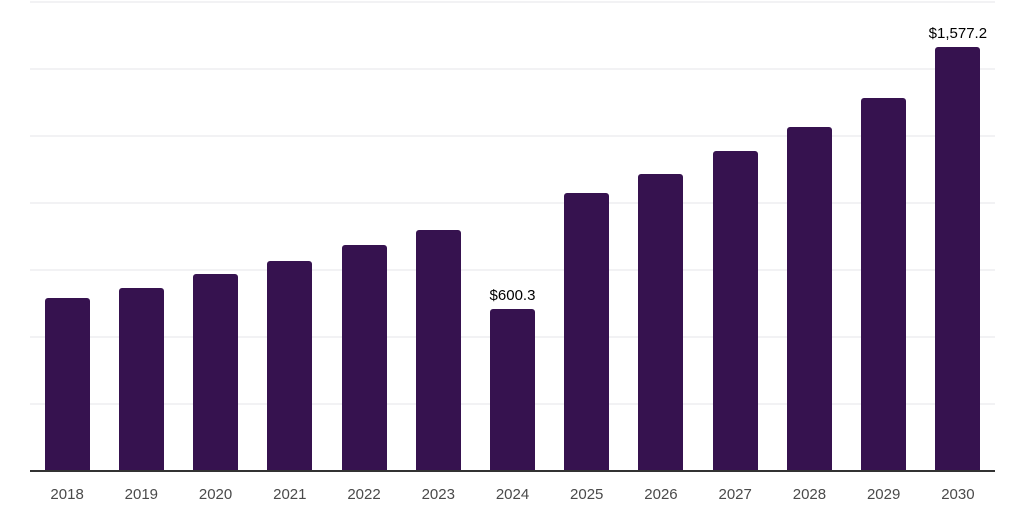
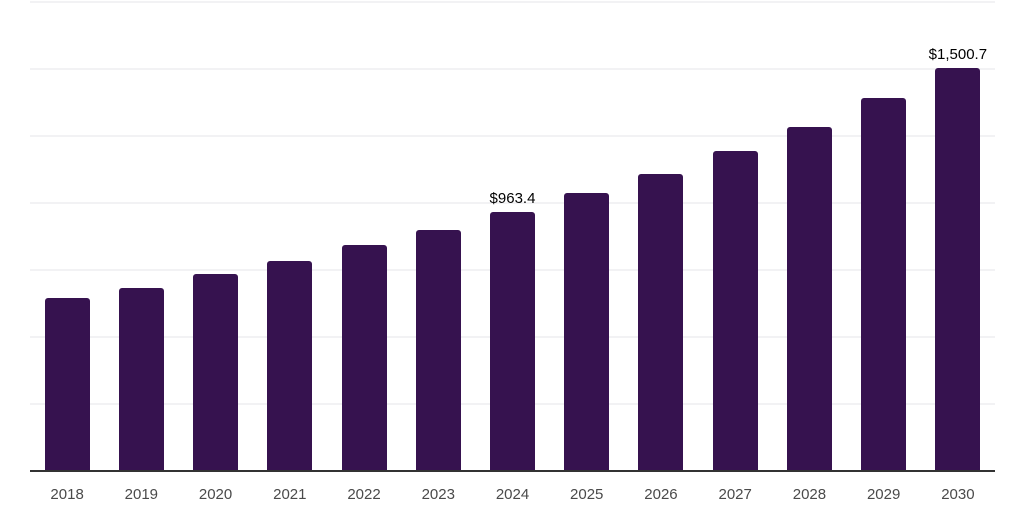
2024: $600.3 -> $963.4
2030: $1,577.2 -> $1,500.7
